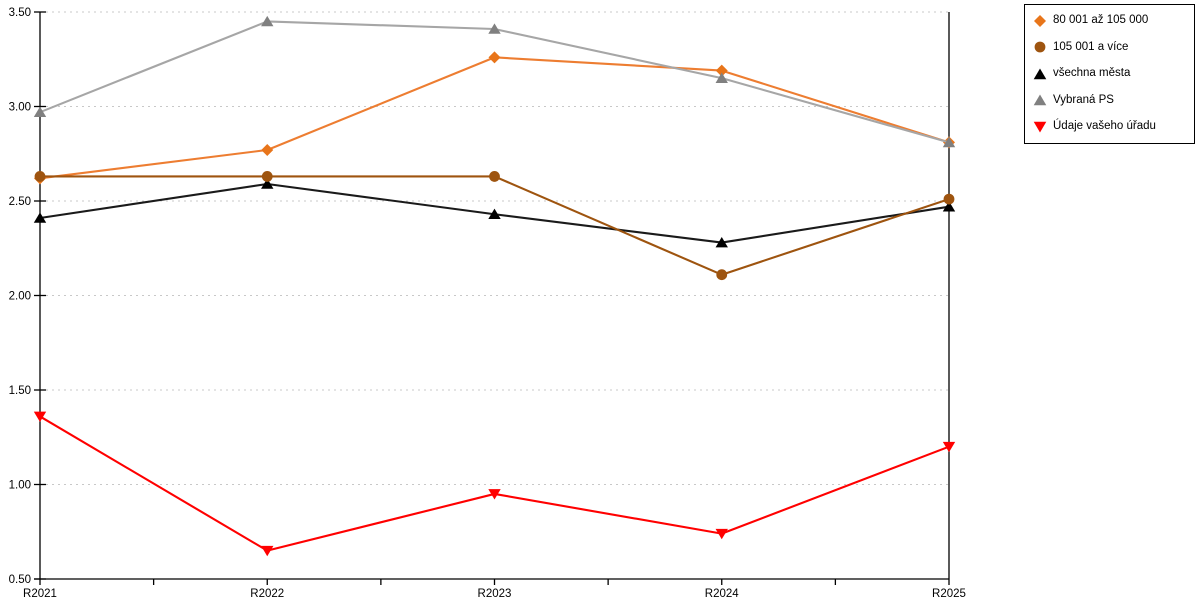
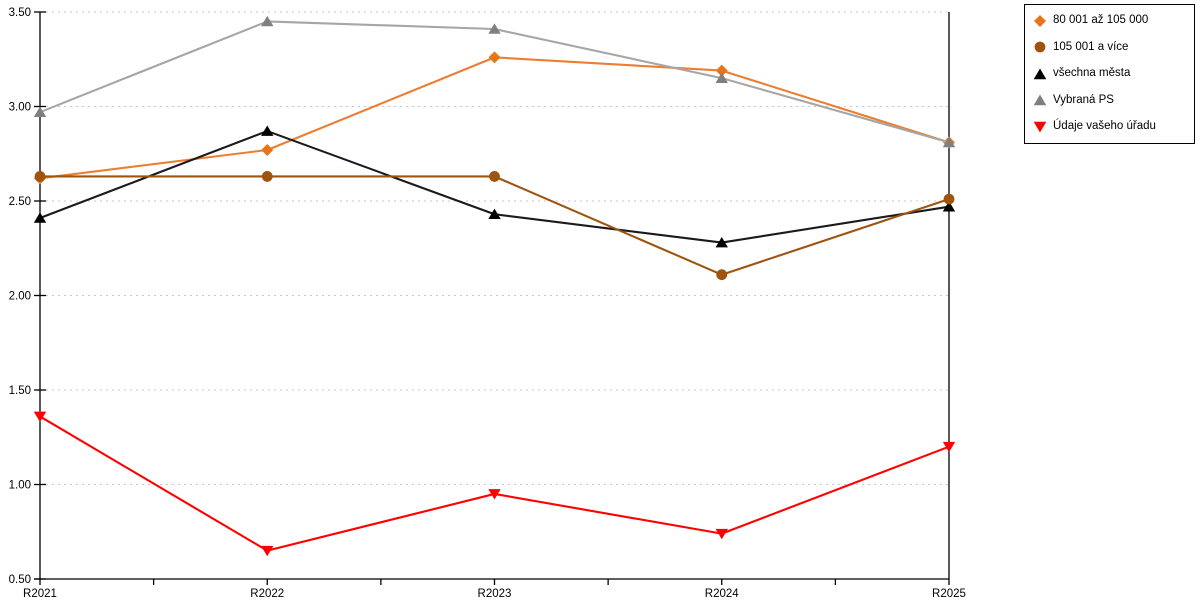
všechna města/R2022: 2.59 -> 2.87
